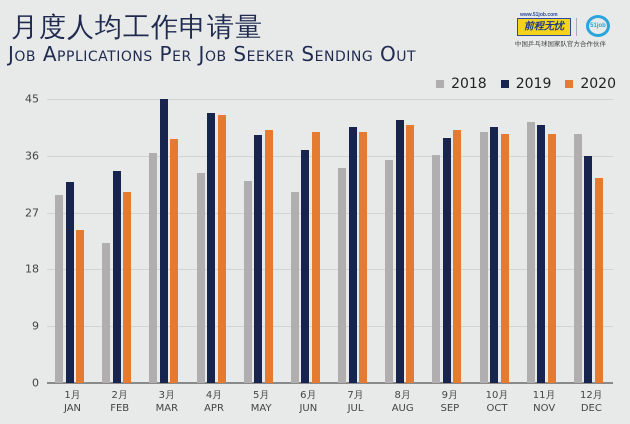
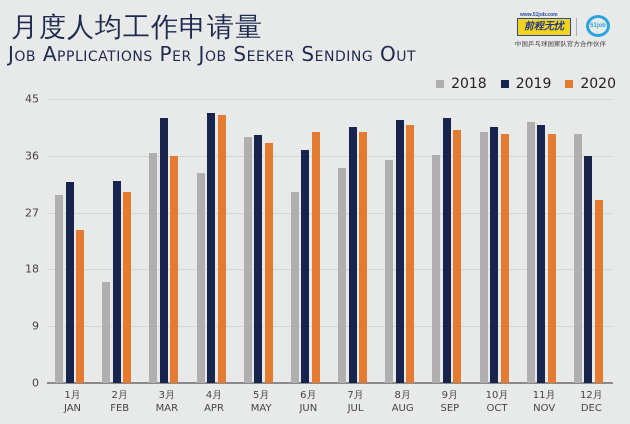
2018/2月 FEB: 22 -> 16
2019/2月 FEB: 34 -> 32
2019/3月 MAR: 45 -> 42
2020/3月 MAR: 39 -> 36
2018/5月 MAY: 32 -> 39
2020/5月 MAY: 40 -> 38
2019/9月 SEP: 39 -> 42
2020/12月 DEC: 32 -> 29
